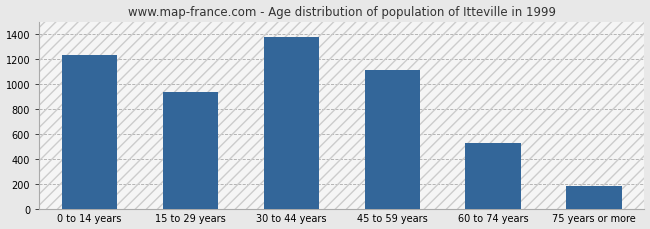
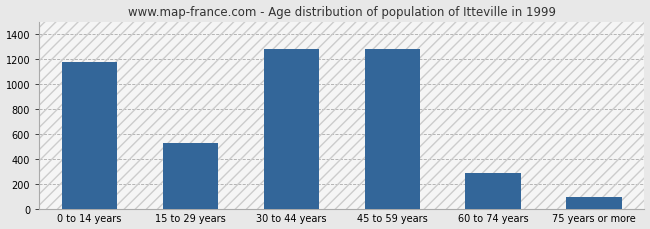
0 to 14 years: 1240 -> 1180
15 to 29 years: 940 -> 530
30 to 44 years: 1380 -> 1280
45 to 59 years: 1120 -> 1280
60 to 74 years: 530 -> 290
75 years or more: 180 -> 100
